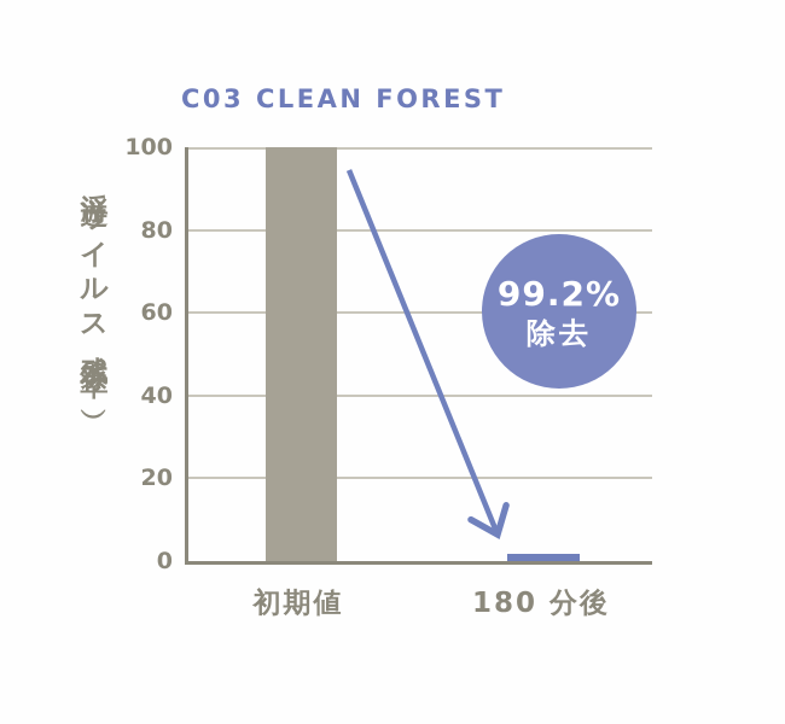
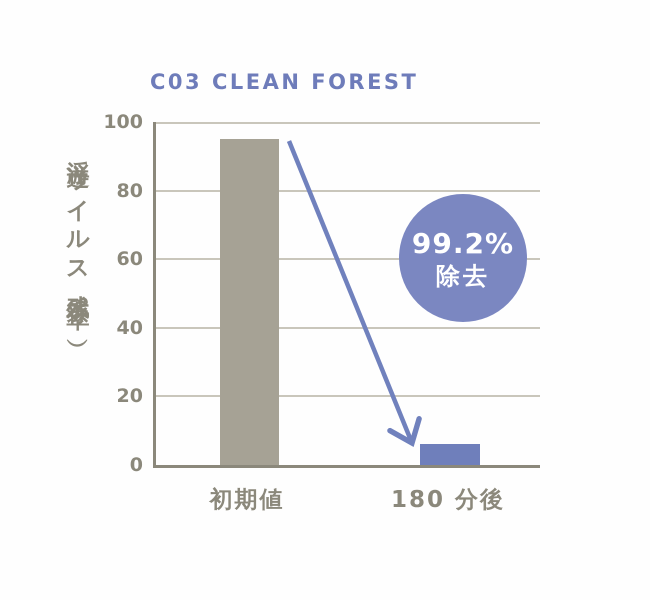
初期値: 100 -> 95
180 分後: 1 -> 6
